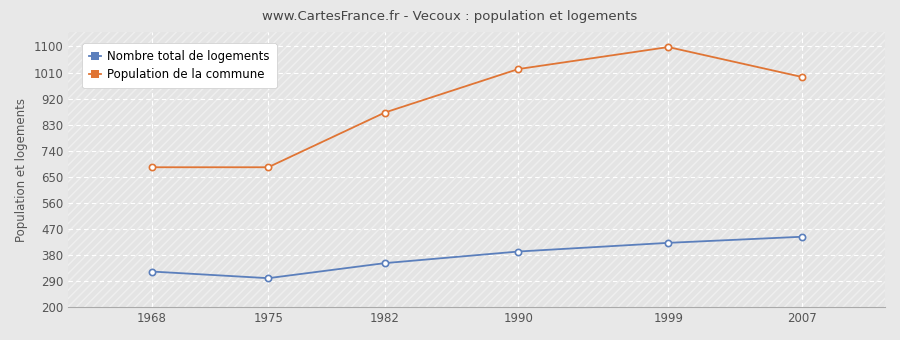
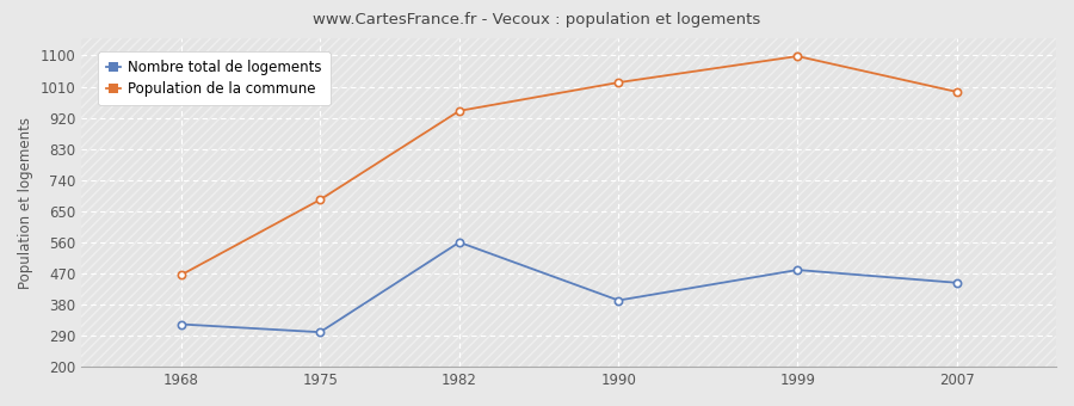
Population de la commune/1968: 683 -> 465
Nombre total de logements/1982: 352 -> 560
Population de la commune/1982: 872 -> 940
Nombre total de logements/1999: 422 -> 480
